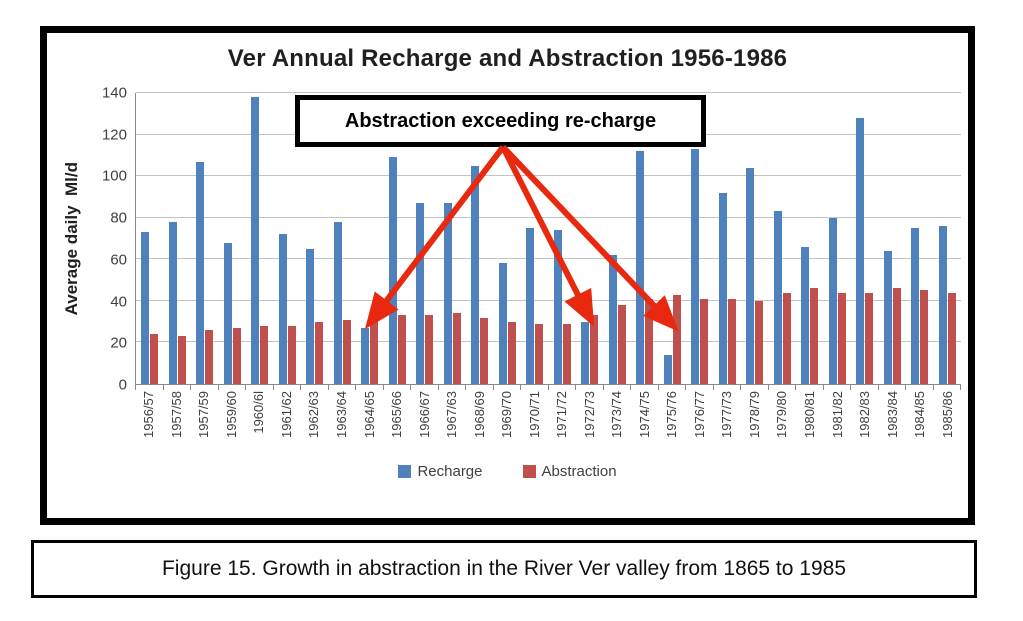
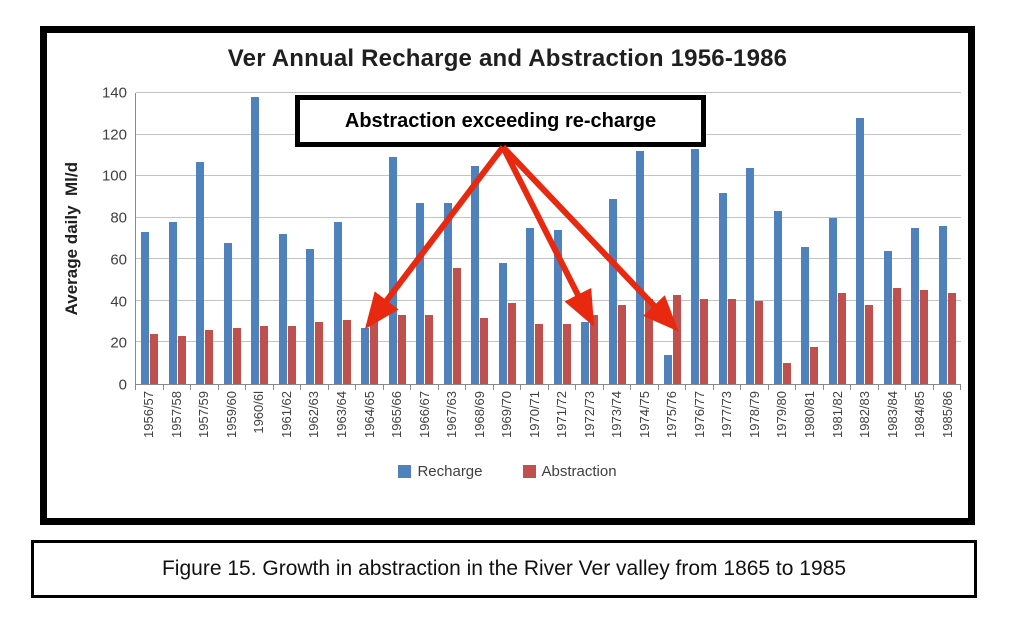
Abstraction/1967/63: 34 -> 56
Abstraction/1969/70: 30 -> 39
Recharge/1973/74: 62 -> 89
Abstraction/1979/80: 44 -> 10
Abstraction/1980/81: 46 -> 18
Abstraction/1982/83: 44 -> 38
